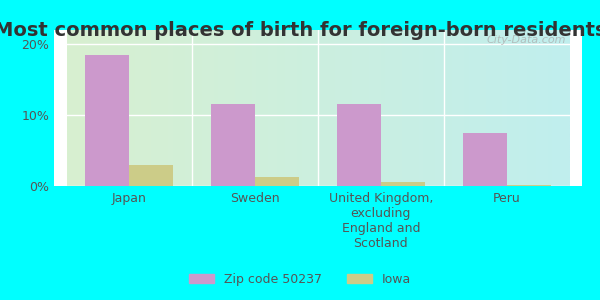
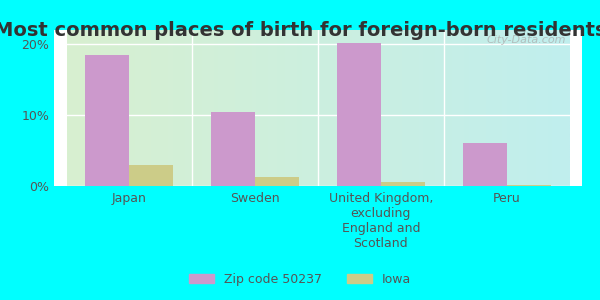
Zip code 50237/Sweden: 11.5% -> 10.4%
Zip code 50237/United Kingdom, excluding England and Scotland: 11.5% -> 20.2%
Zip code 50237/Peru: 7.5% -> 6.0%
